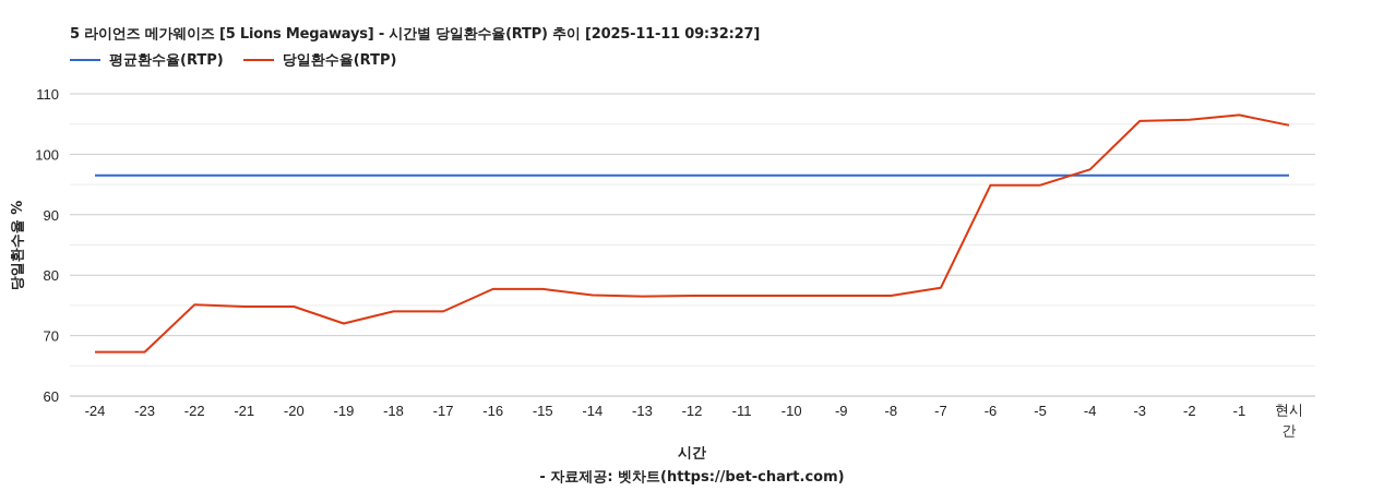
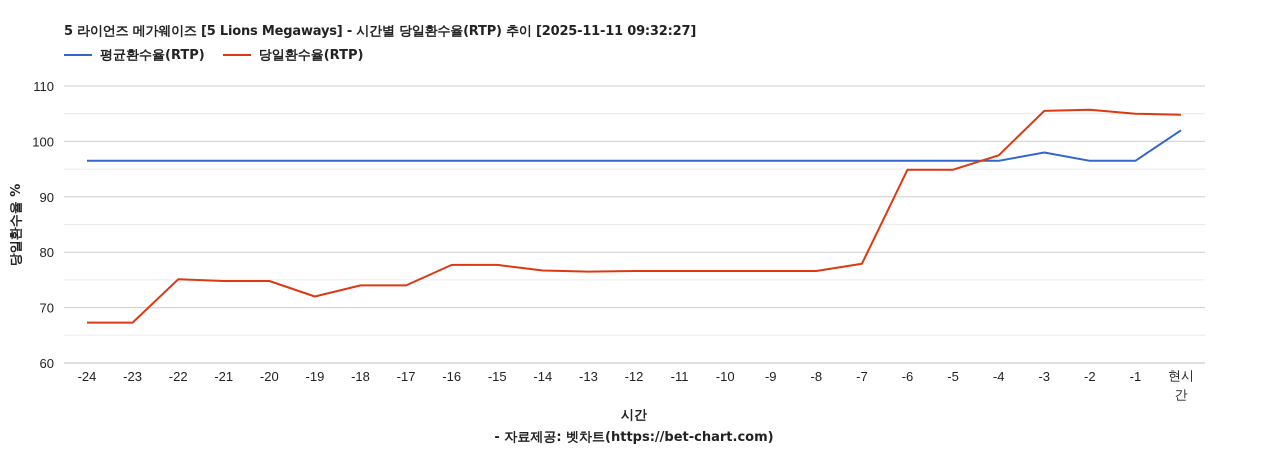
평균환수율(RTP)/-3: 96 -> 98
당일환수율(RTP)/-1: 106 -> 105
평균환수율(RTP)/현시간: 96 -> 102
